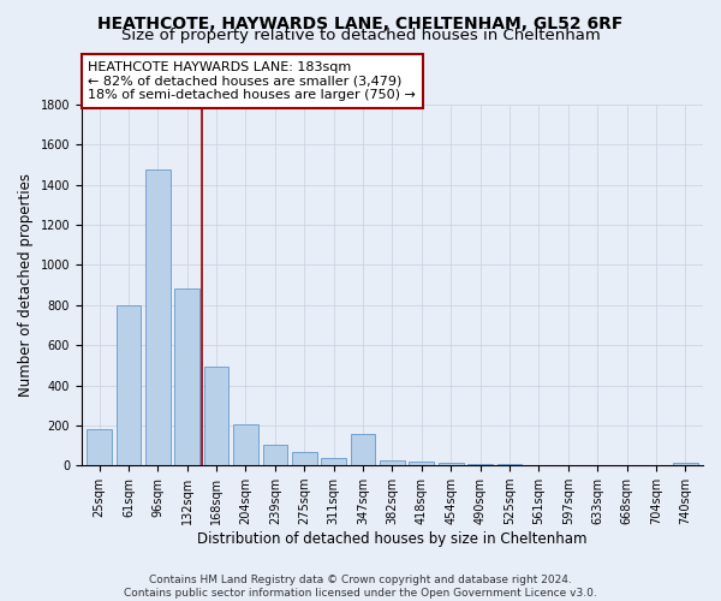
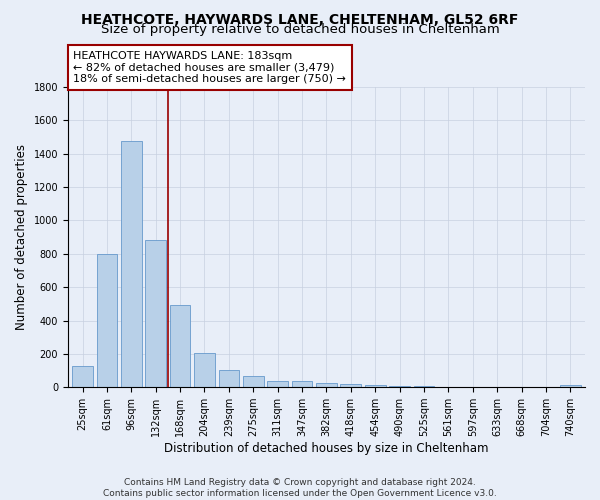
25sqm: 180 -> 120
347sqm: 160 -> 40
